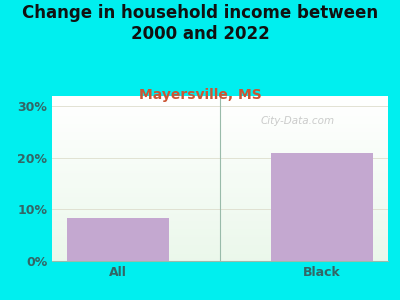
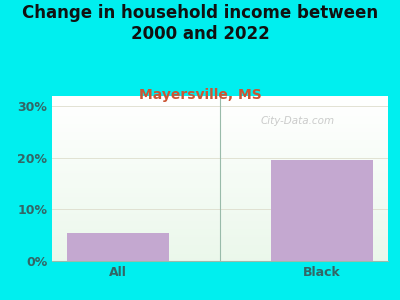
All: 8.4% -> 5.5%
Black: 21.0% -> 19.5%
